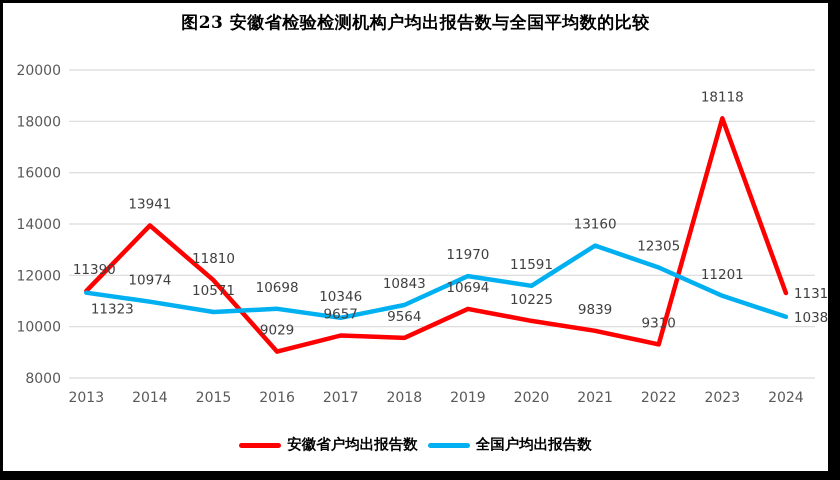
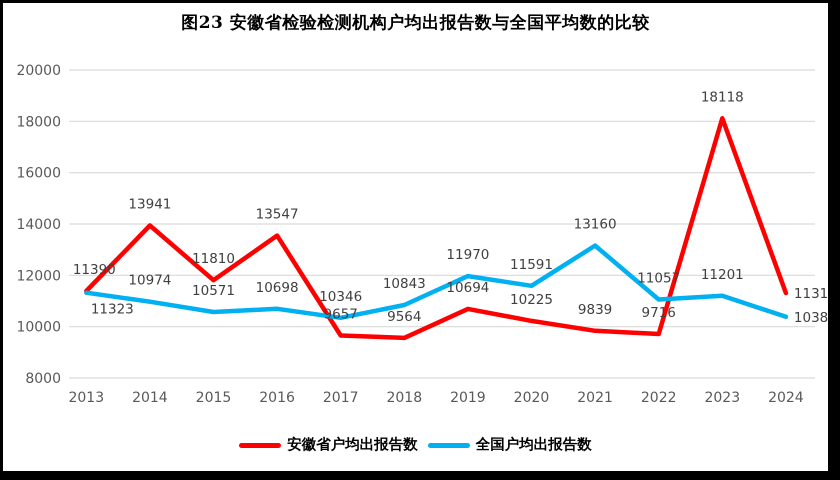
安徽省户均出报告数/2016: 9029 -> 13547
安徽省户均出报告数/2022: 9310 -> 9716
全国户均出报告数/2022: 12305 -> 11057
